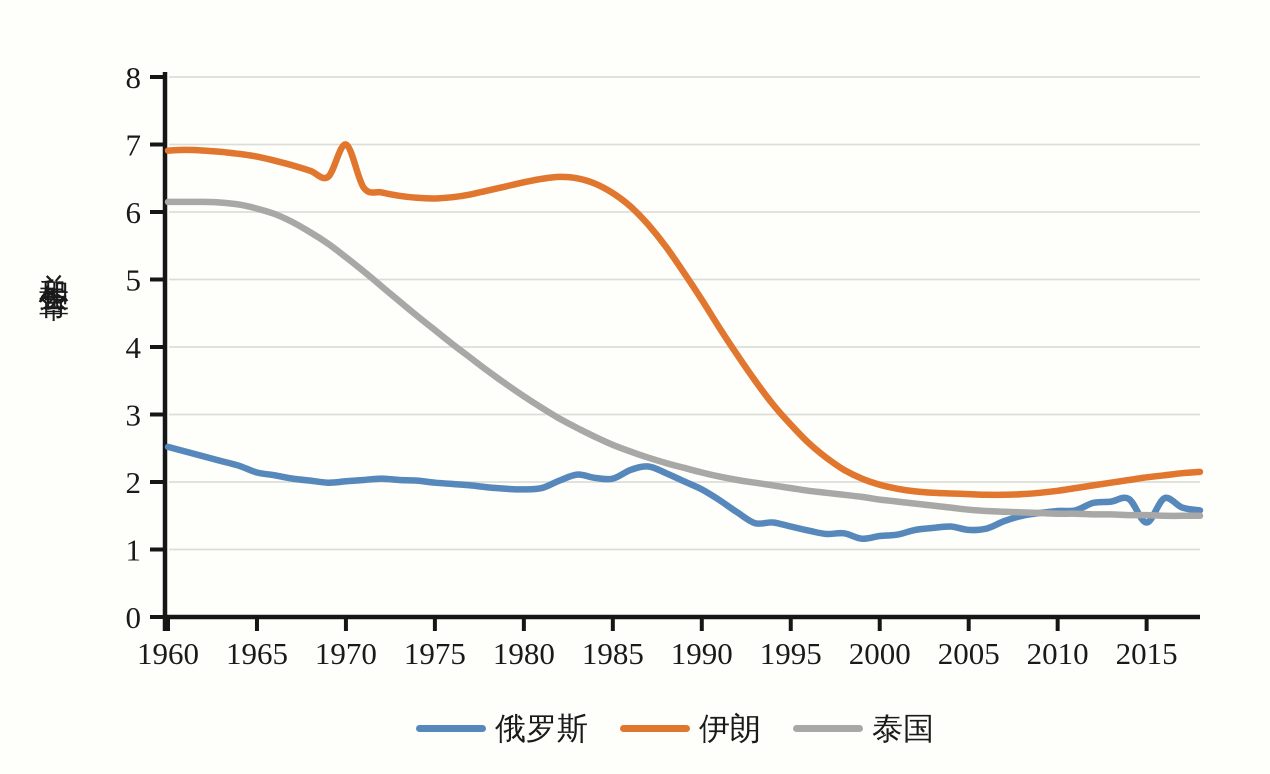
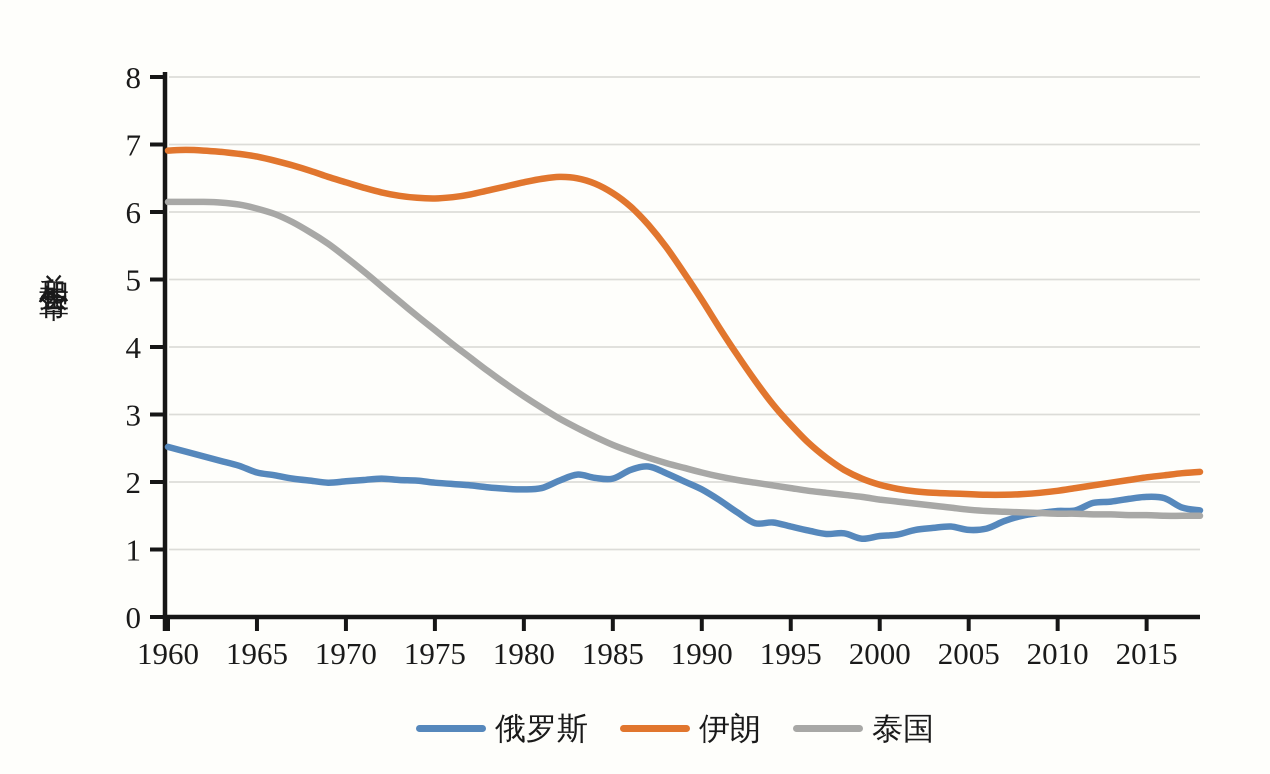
伊朗/1970: 7.0 -> 6.4
俄罗斯/2015: 1.4 -> 1.8
